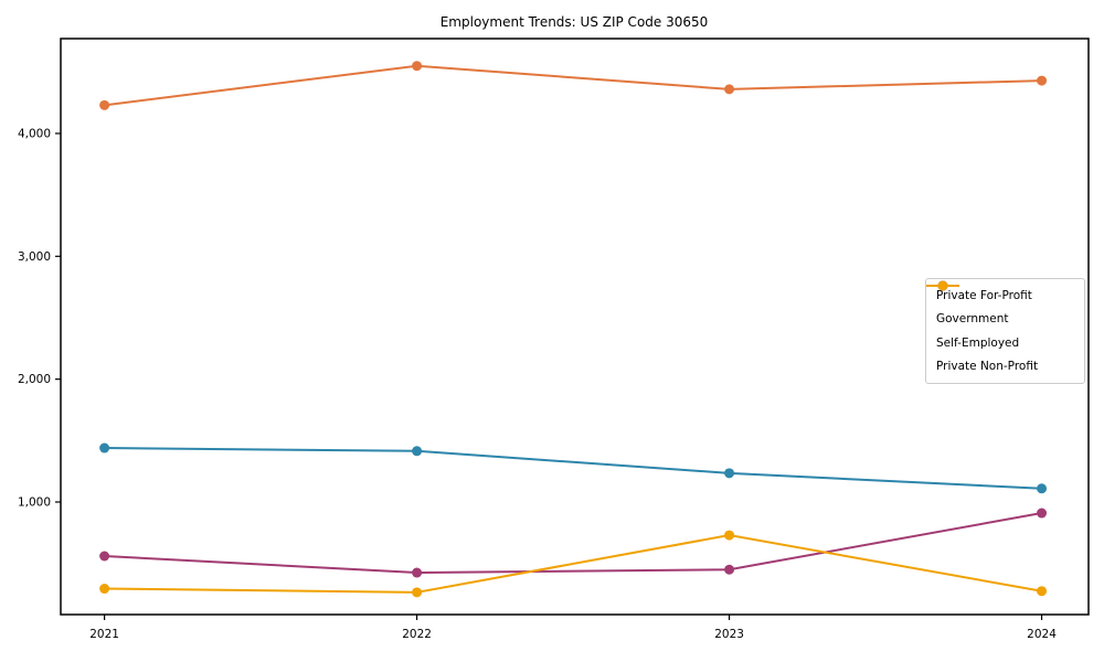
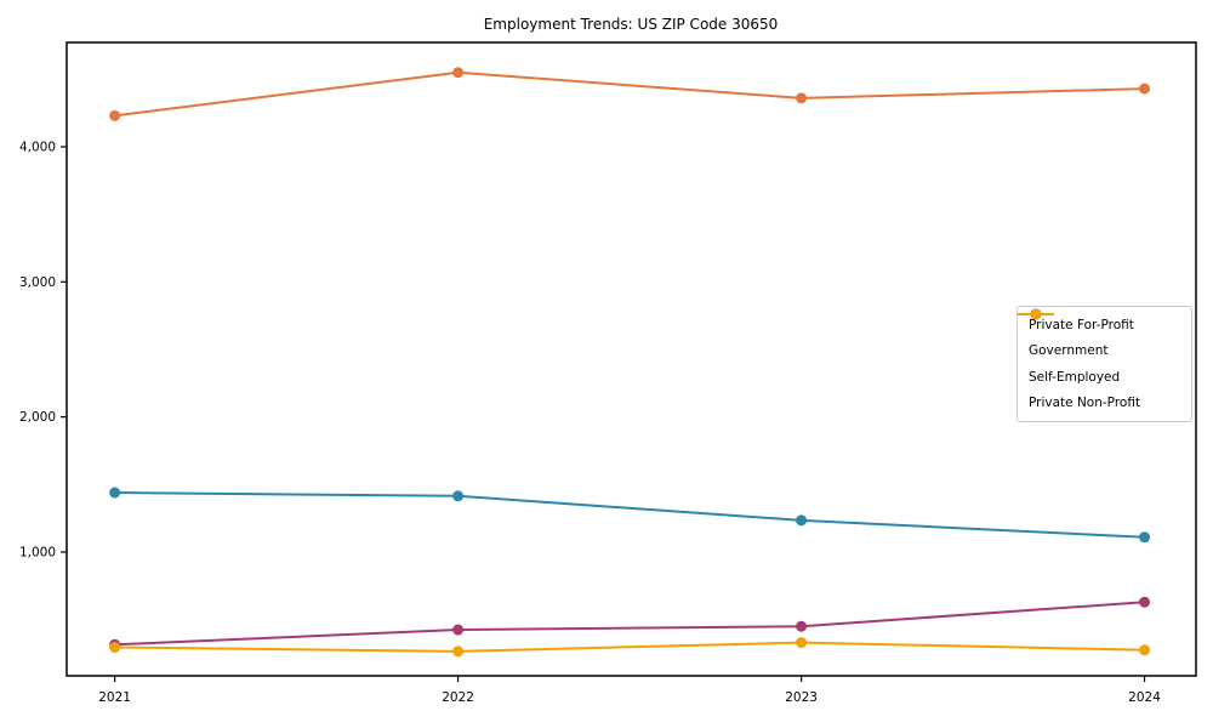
Self-Employed/2021: 560 -> 320
Private Non-Profit/2023: 730 -> 330
Self-Employed/2024: 910 -> 630
